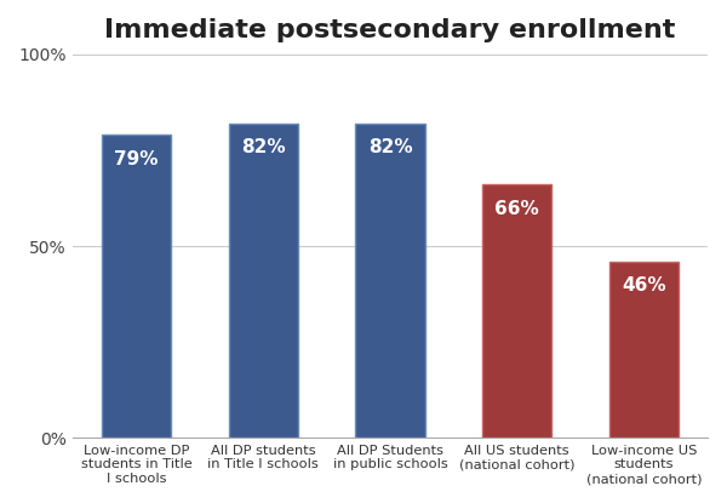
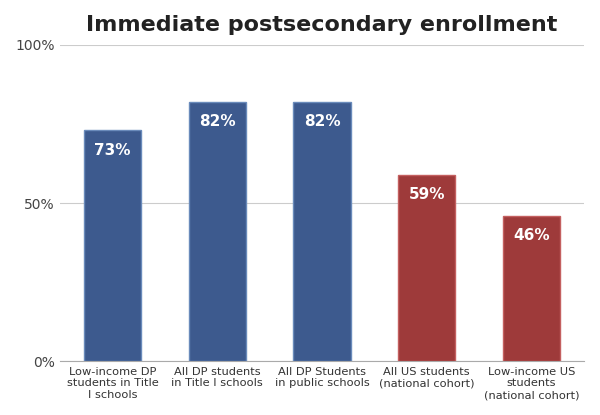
Low-income DP students in Title I schools: 79% -> 73%
All US students (national cohort): 66% -> 59%
